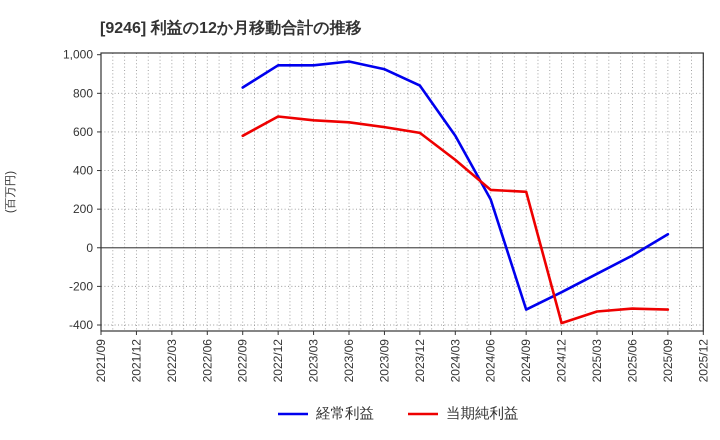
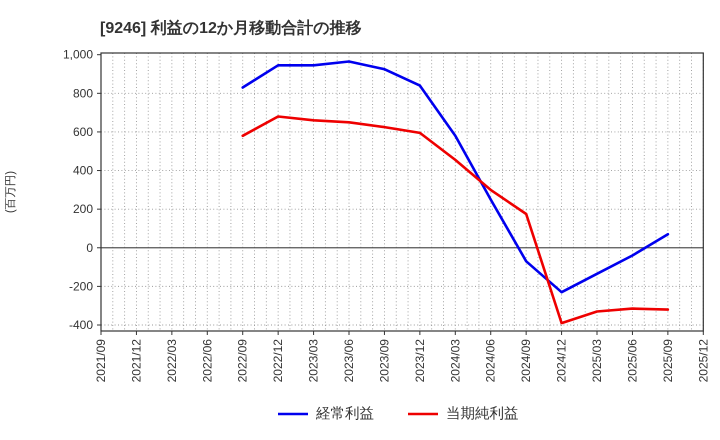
経常利益/2024/09: -320 -> -70
当期純利益/2024/09: 290 -> 180
